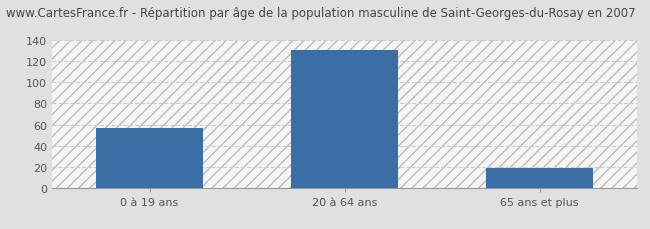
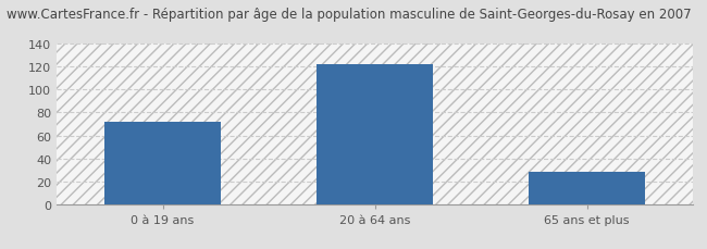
0 à 19 ans: 57 -> 72
20 à 64 ans: 131 -> 122
65 ans et plus: 19 -> 28
